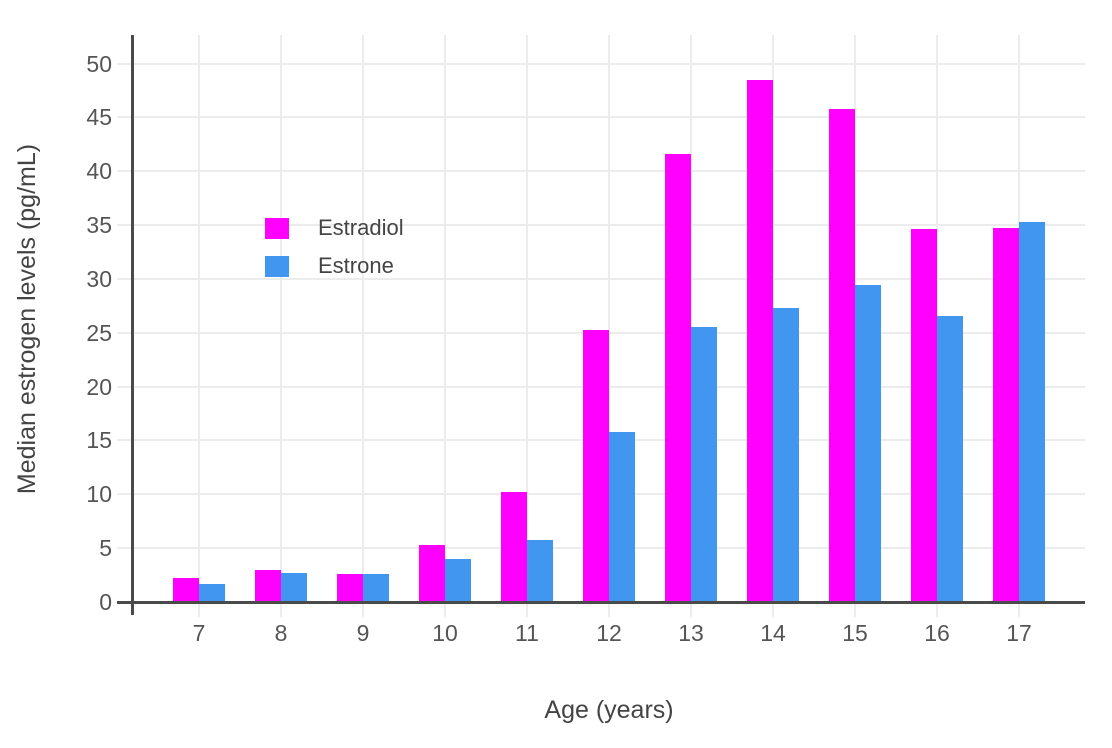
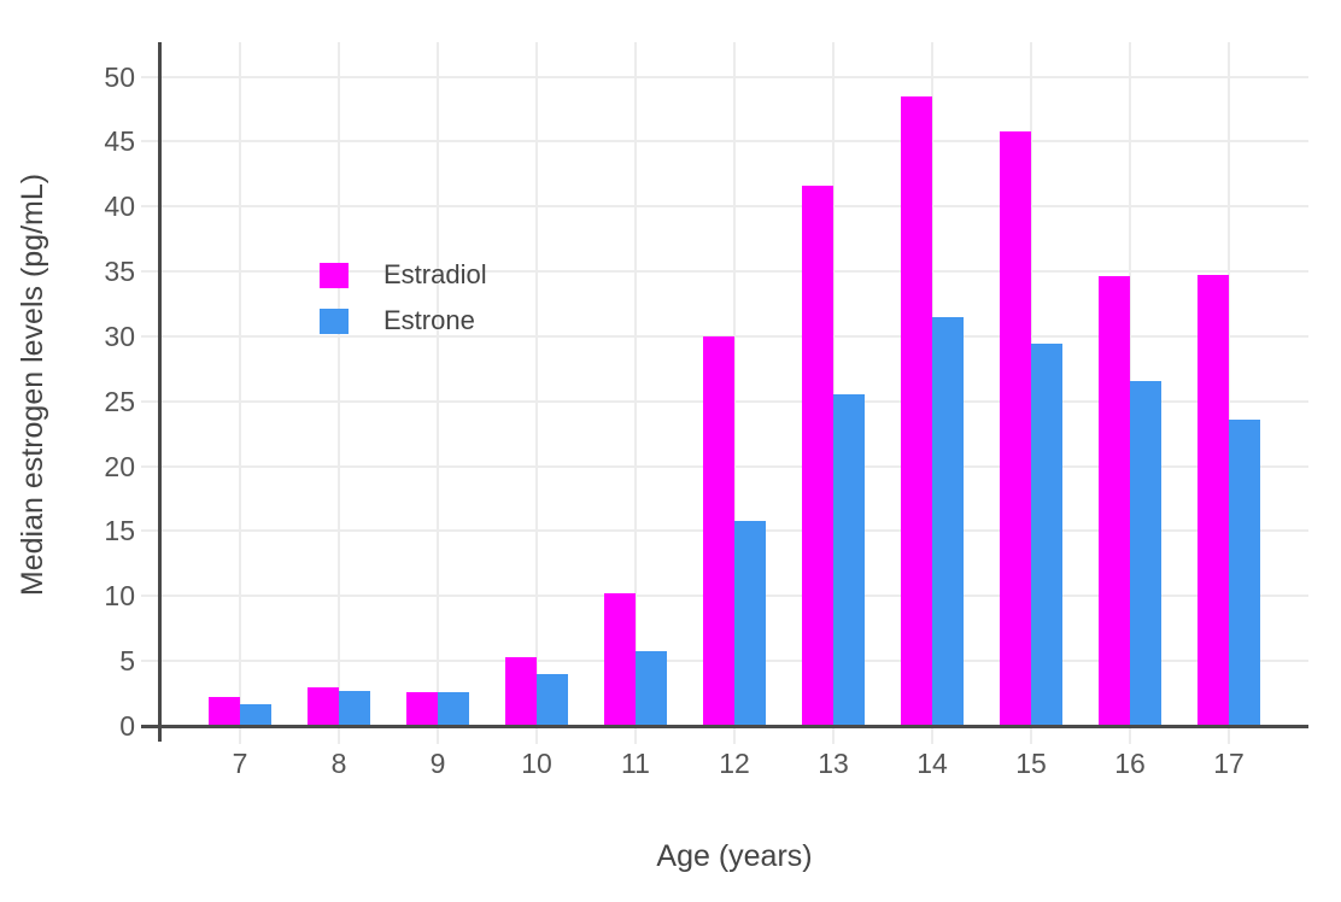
Estradiol/12: 25.3 -> 30.0
Estrone/14: 27.3 -> 31.5
Estrone/17: 35.3 -> 23.6
